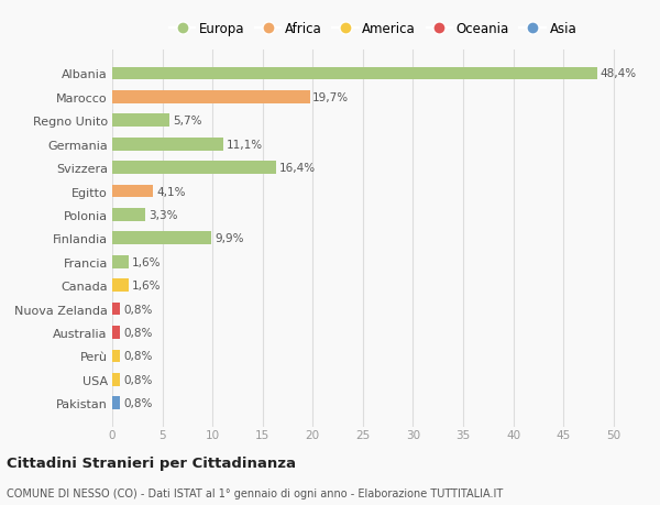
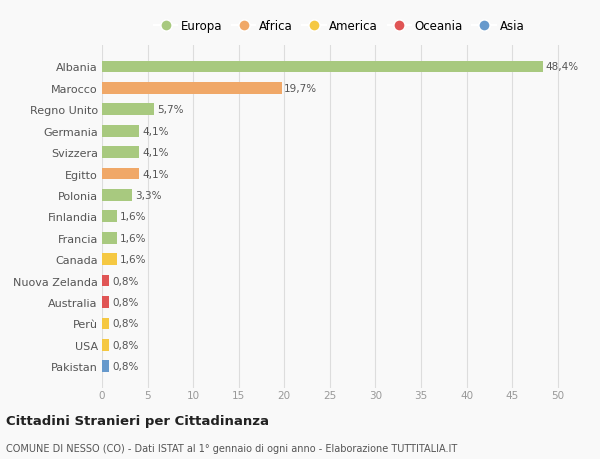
Germania: 11,1% -> 4,1%
Svizzera: 16,4% -> 4,1%
Finlandia: 9,9% -> 1,6%
